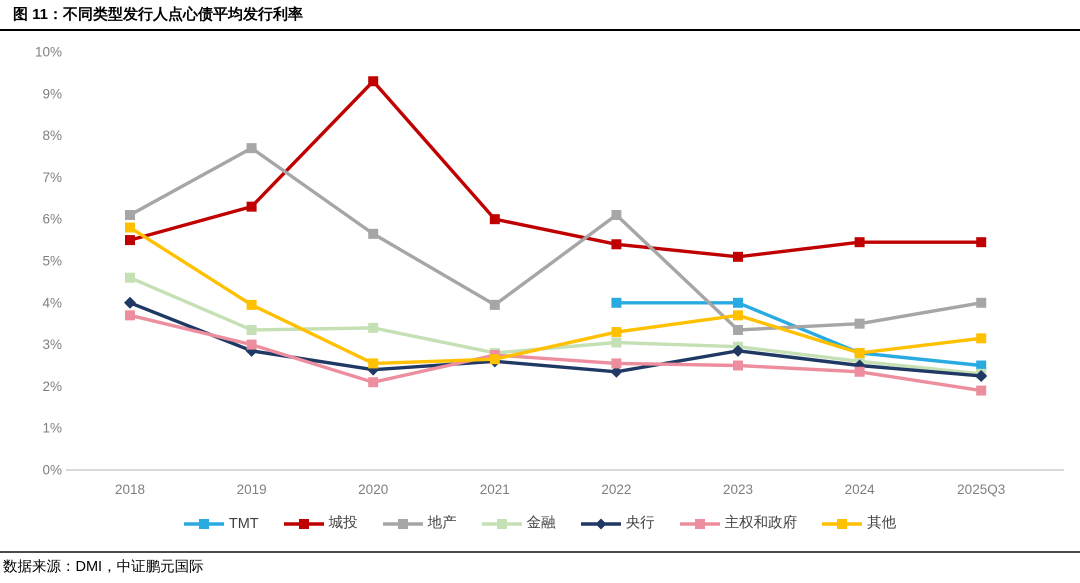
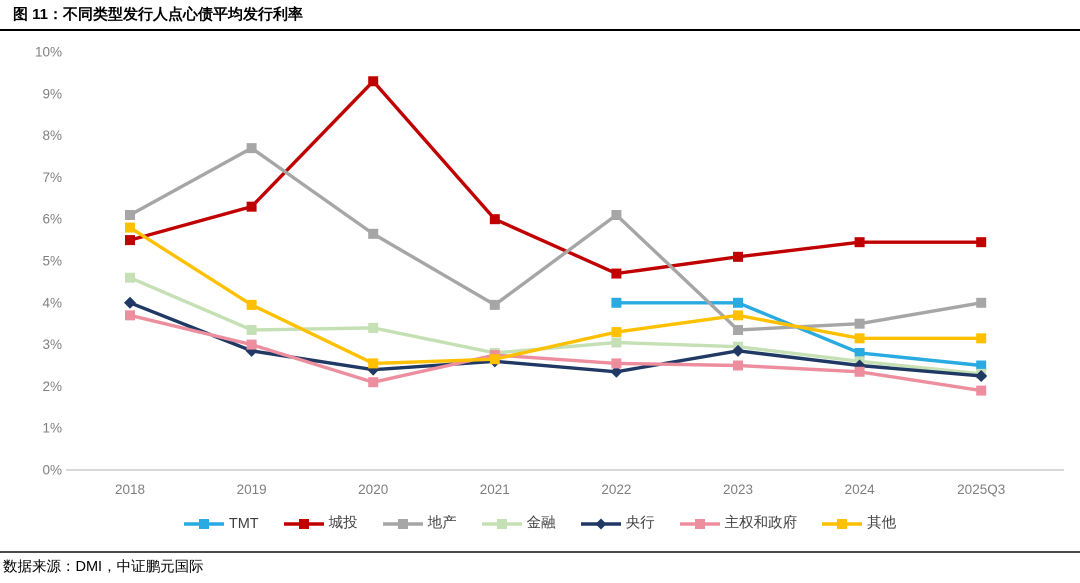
城投/2022: 5.4% -> 4.7%
其他/2024: 2.8% -> 3.1%
